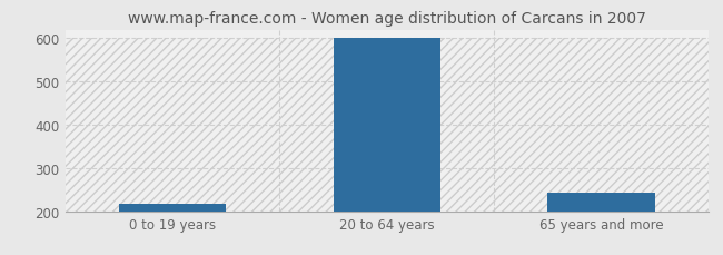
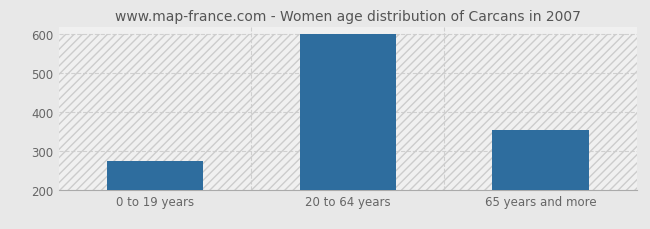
0 to 19 years: 218 -> 275
65 years and more: 244 -> 355
